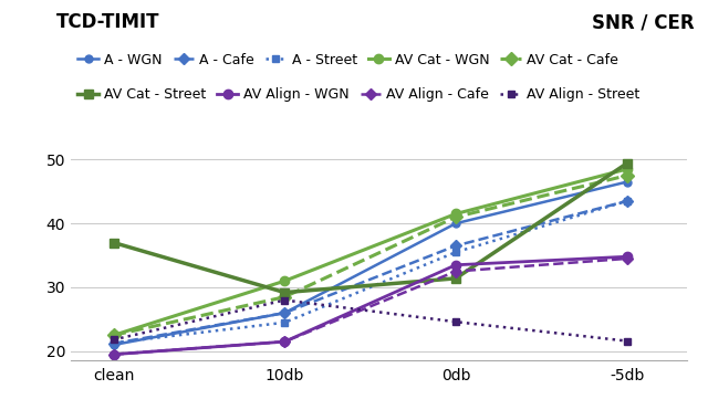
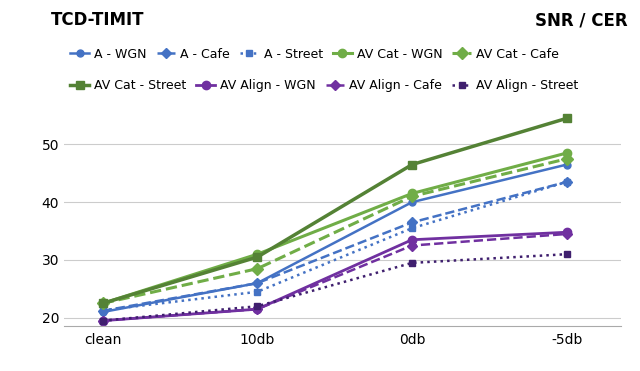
AV Cat - Street/clean: 37.0 -> 22.5
AV Align - Street/clean: 21.8 -> 19.5
AV Cat - Street/10db: 29.2 -> 30.5
AV Align - Street/10db: 28.0 -> 22.0
AV Cat - Street/0db: 31.4 -> 46.5
AV Align - Street/0db: 24.6 -> 29.5
AV Cat - Street/-5db: 49.4 -> 54.5
AV Align - Street/-5db: 21.6 -> 31.0
